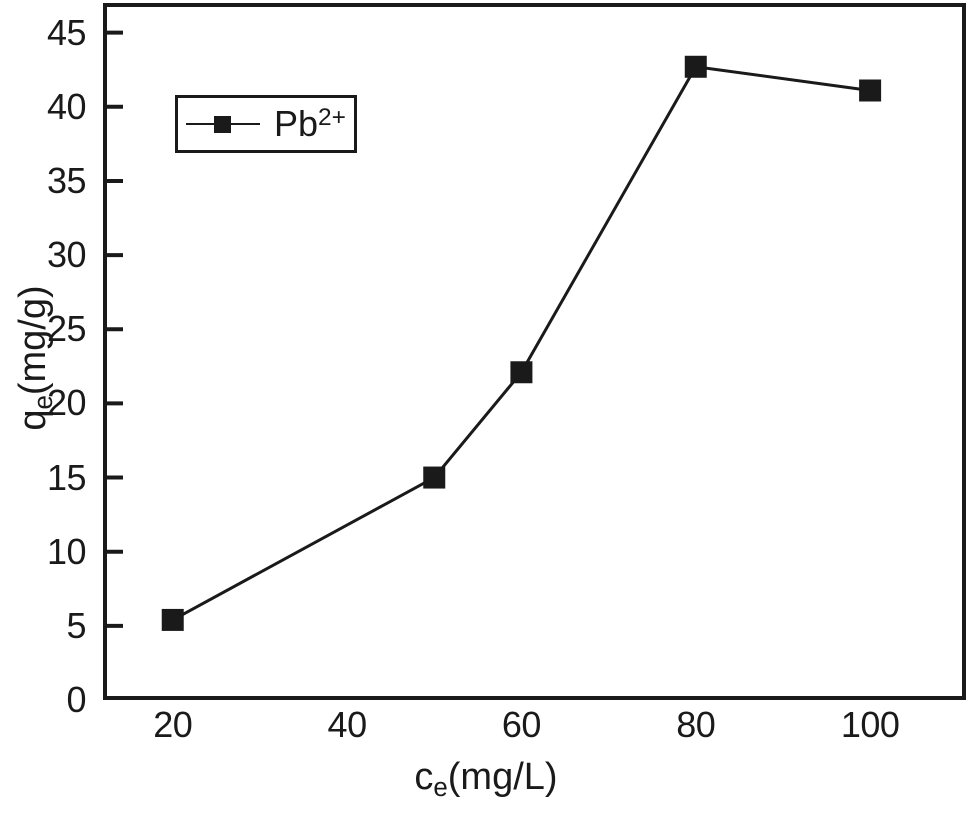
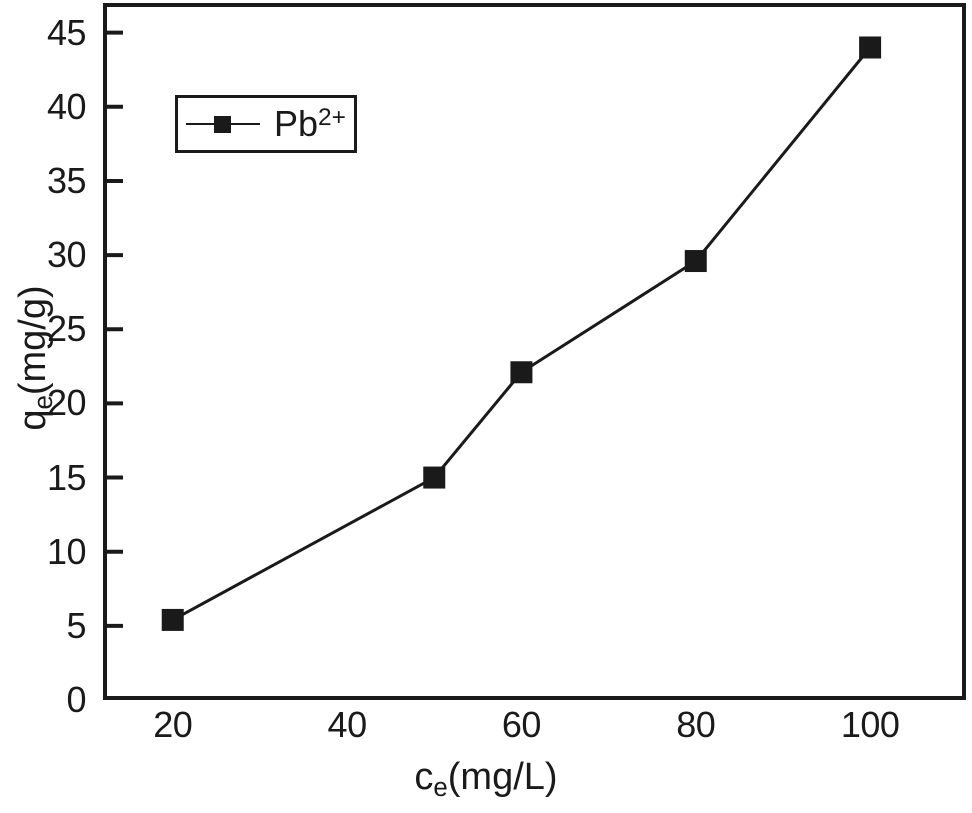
80: 42.7 -> 29.6
100: 41.1 -> 44.0
